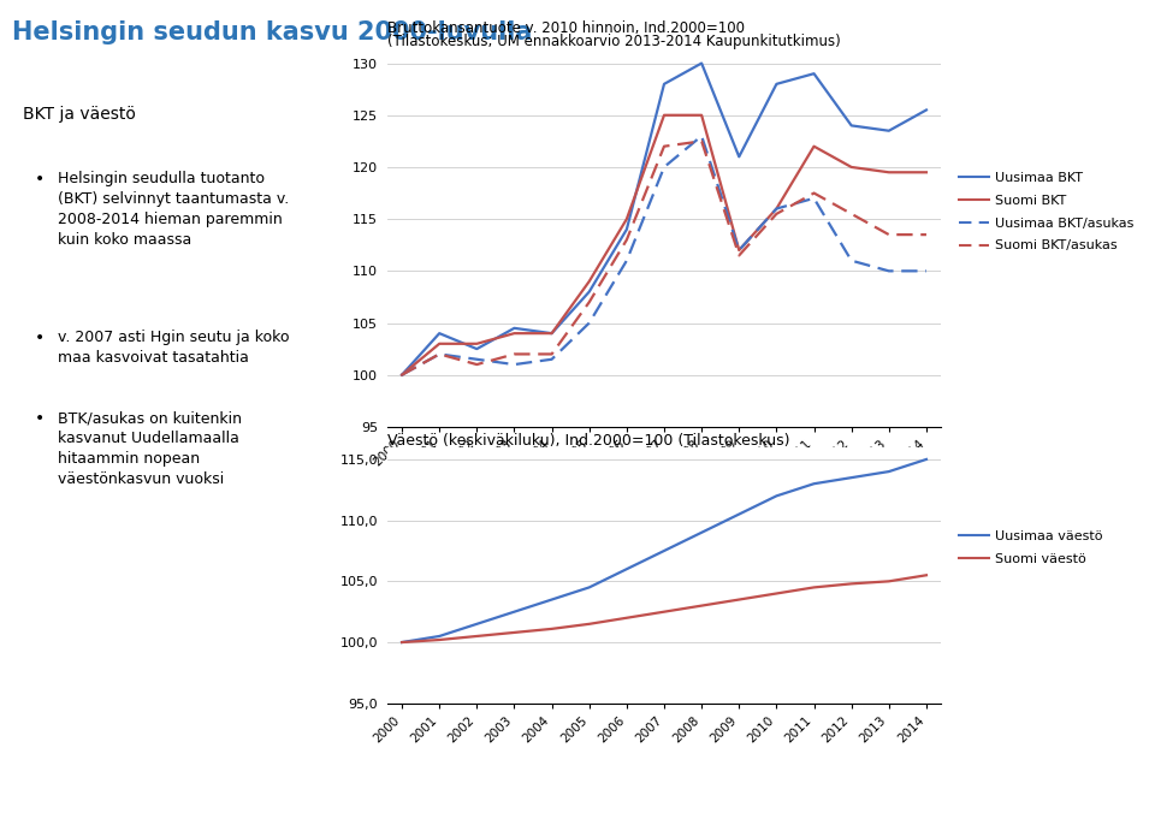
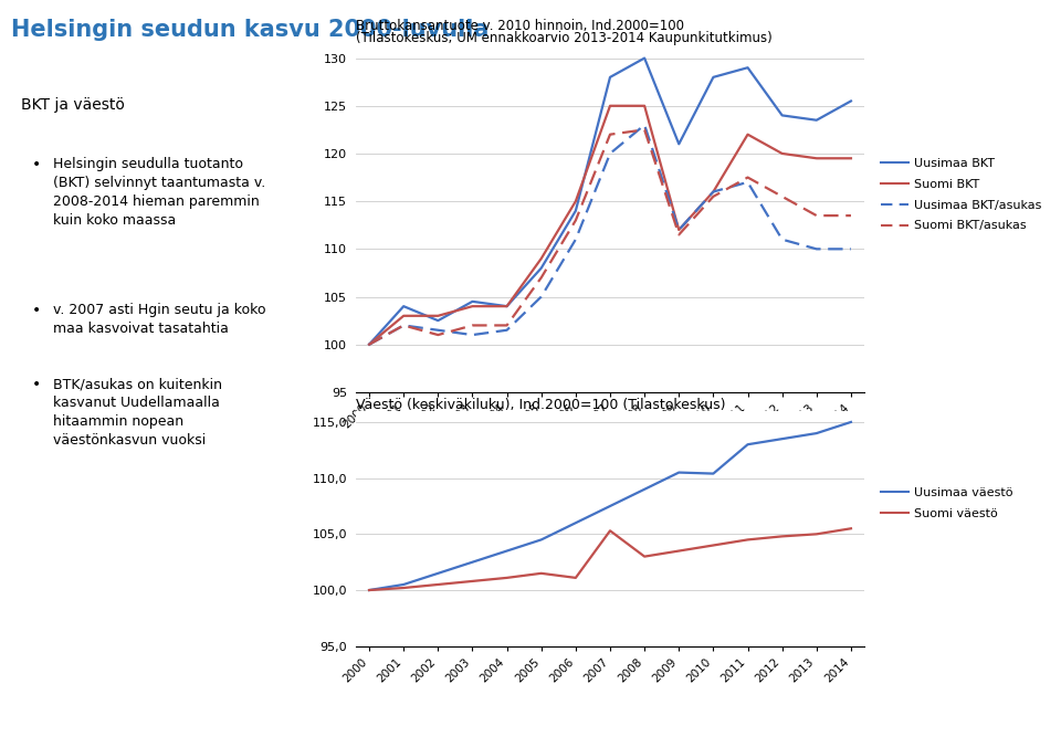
Suomi väestö/2006: 102,0 -> 101,1
Suomi väestö/2007: 102,5 -> 105,3
Uusimaa väestö/2010: 112,0 -> 110,4
